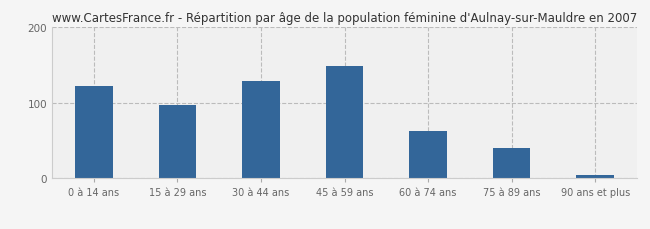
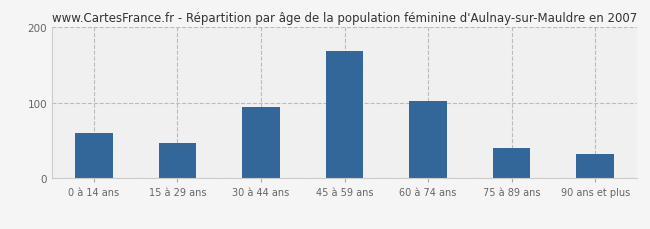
0 à 14 ans: 122 -> 60
15 à 29 ans: 97 -> 46
30 à 44 ans: 128 -> 94
45 à 59 ans: 148 -> 168
60 à 74 ans: 62 -> 102
90 ans et plus: 5 -> 32
